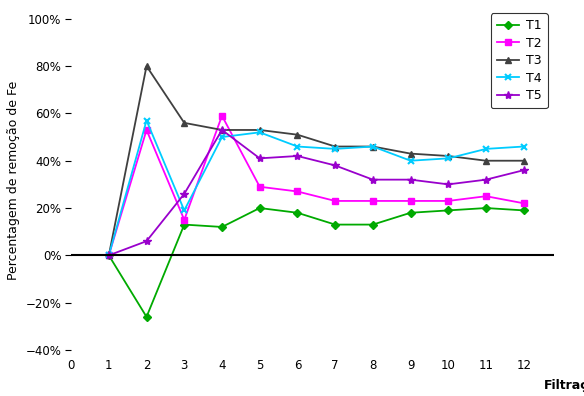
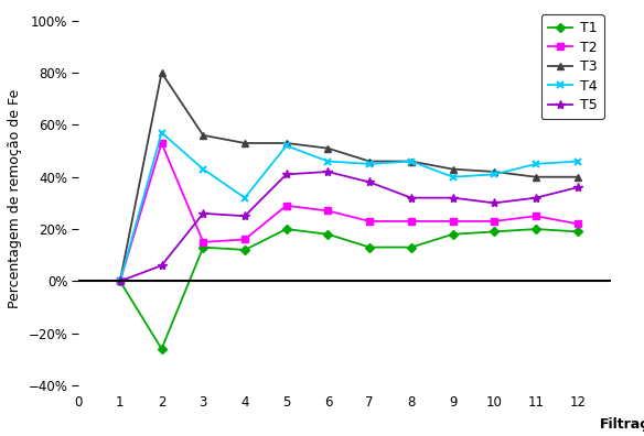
T4/3: 19% -> 43%
T2/4: 59% -> 16%
T4/4: 50% -> 32%
T5/4: 53% -> 25%
